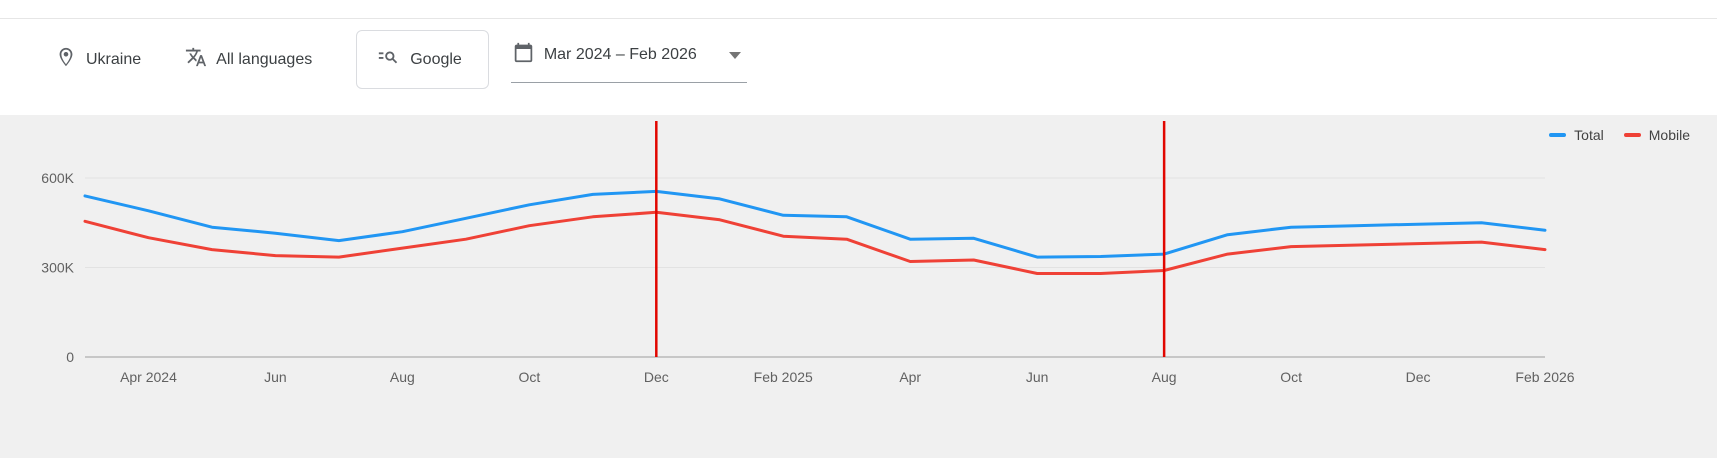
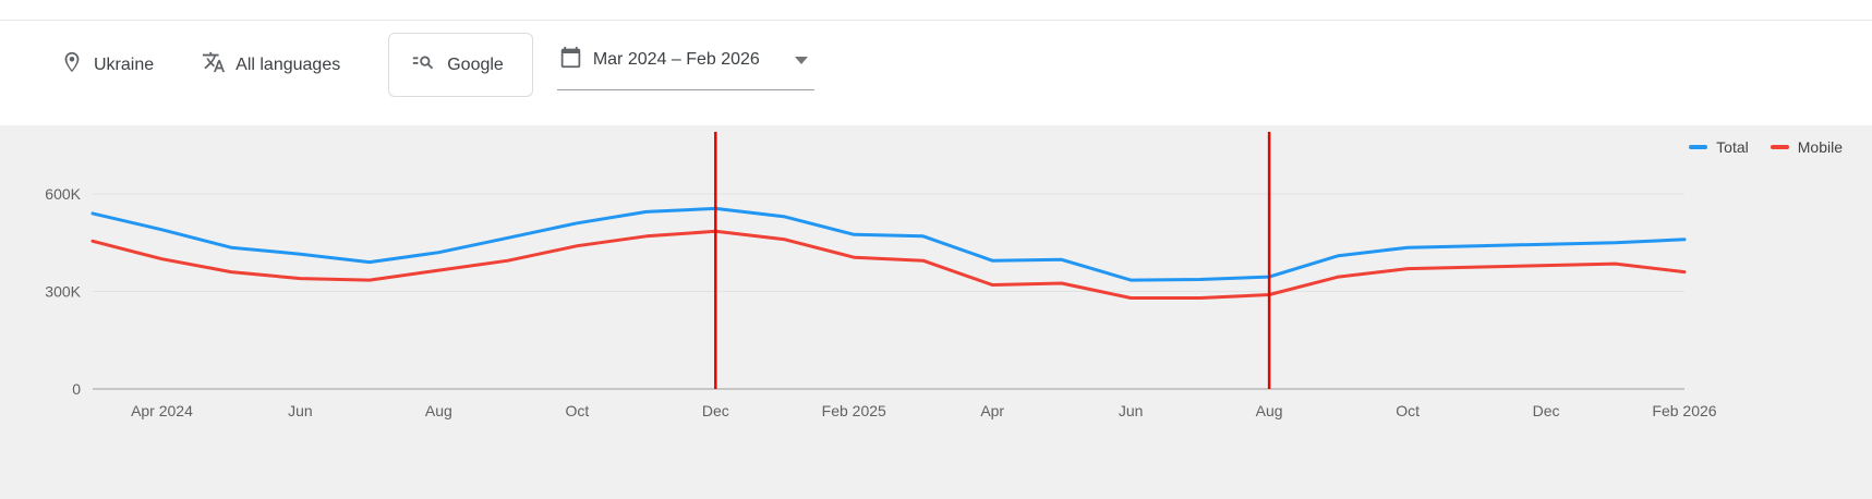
Total/Feb 2026: 420K -> 460K
